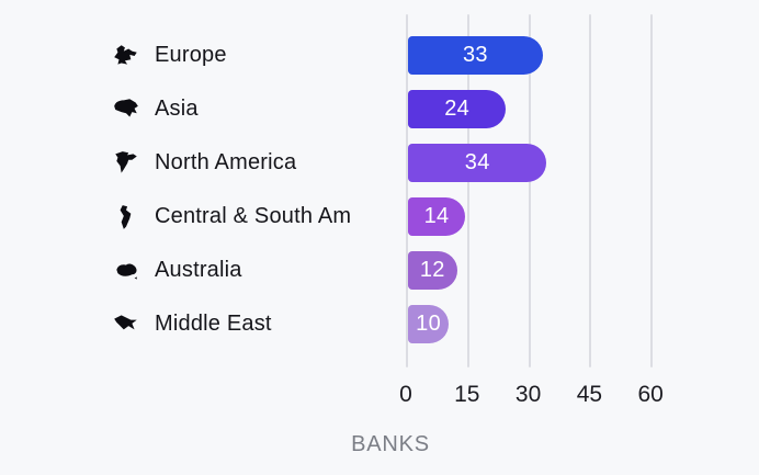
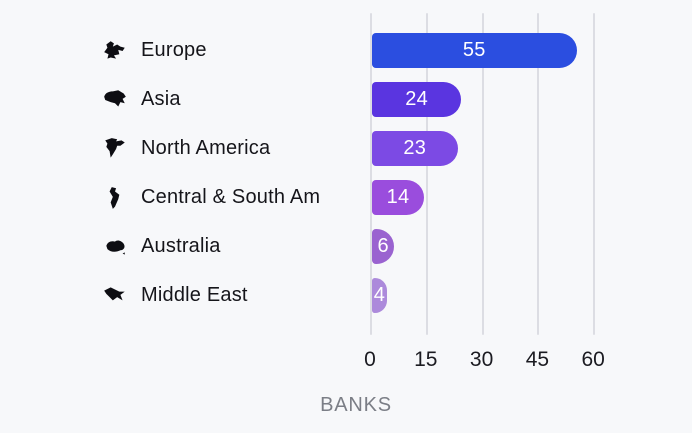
Europe: 33 -> 55
North America: 34 -> 23
Australia: 12 -> 6
Middle East: 10 -> 4
